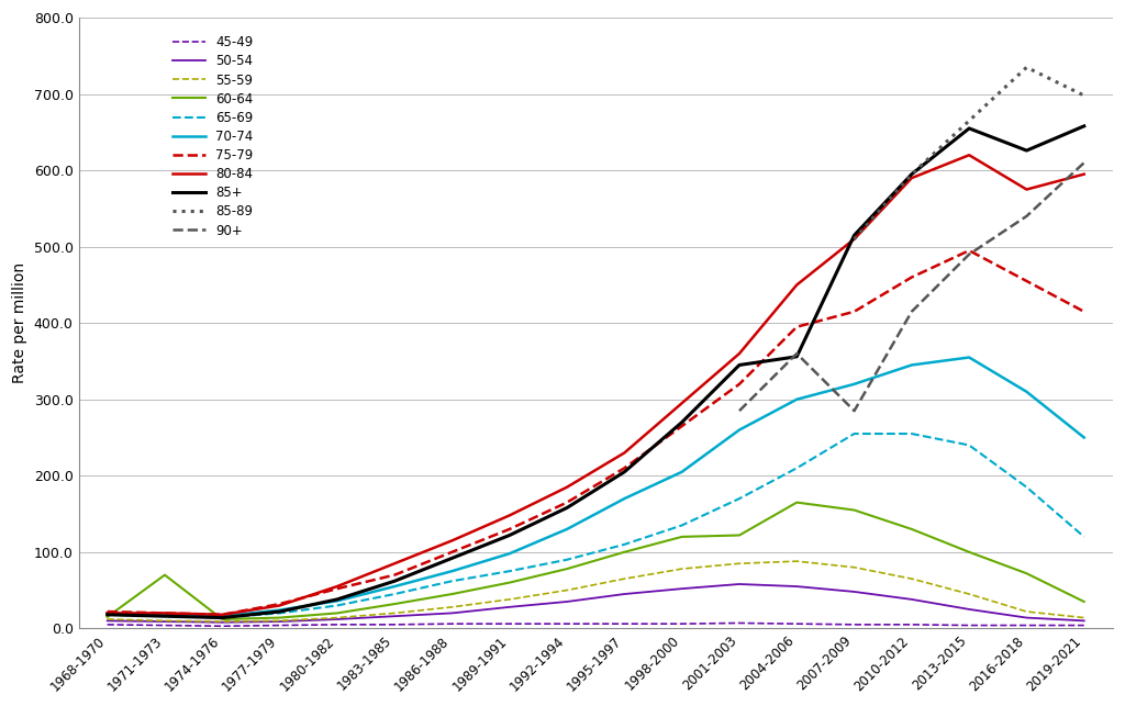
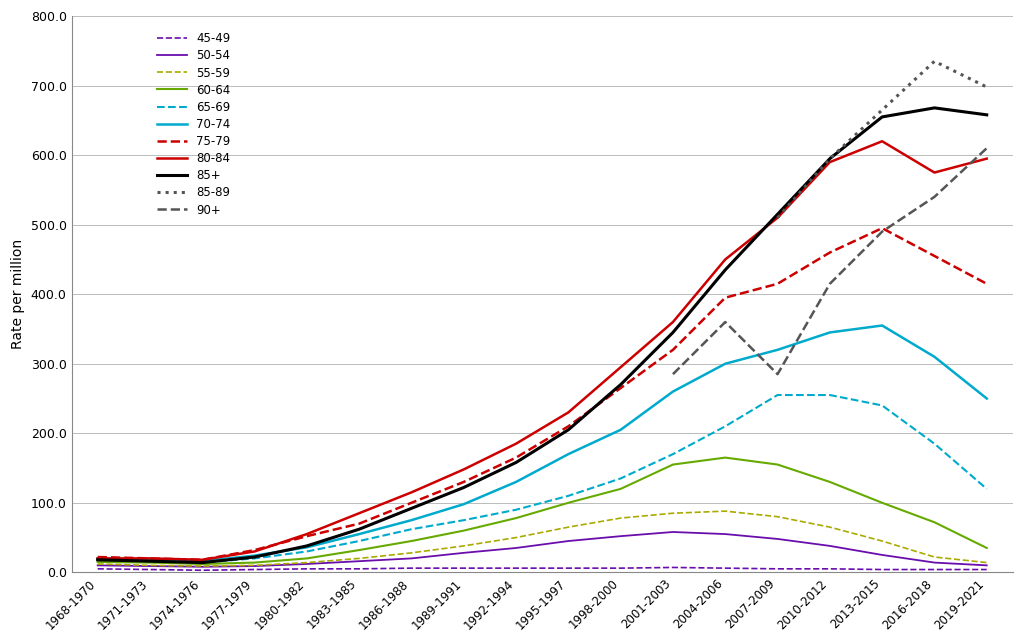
60-64/1971-1973: 70 -> 14
60-64/2001-2003: 122 -> 155
85+/2004-2006: 356 -> 435
85+/2016-2018: 626 -> 668
